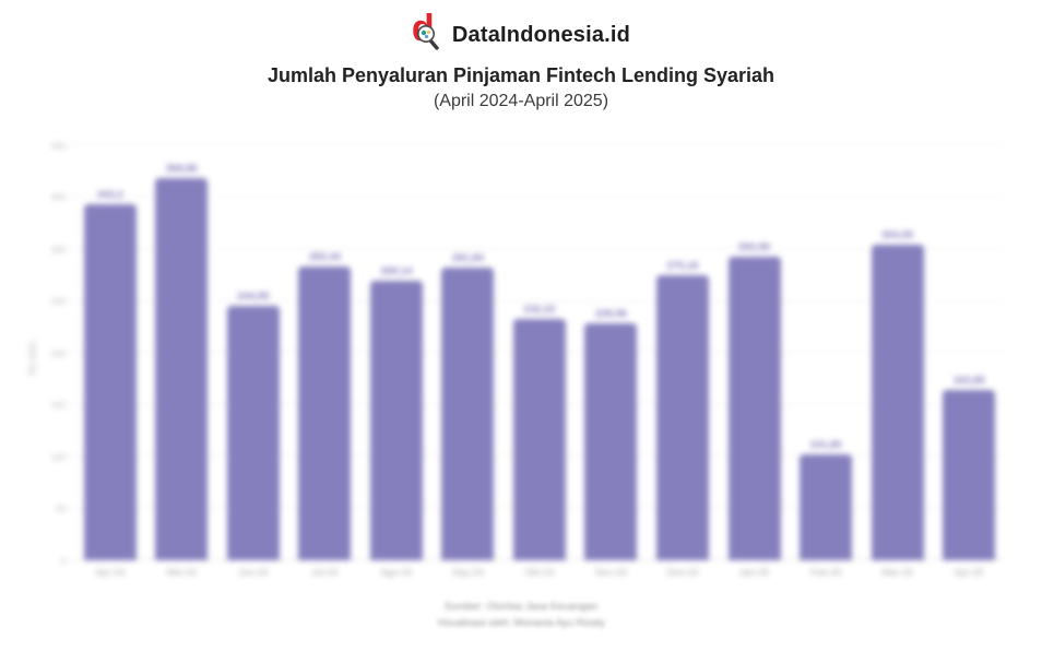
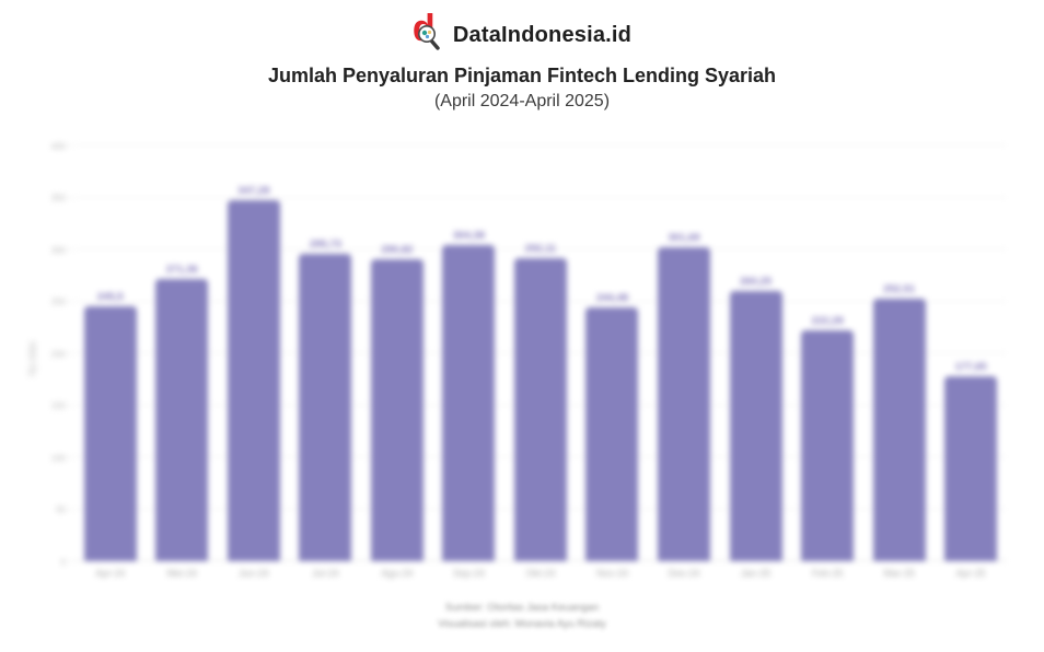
Apr-24: 343,2 -> 245,5
Mei-24: 368,86 -> 271,36
Jun-24: 244,95 -> 347,28
Jul-24: 283,44 -> 295,73
Agu-24: 269,14 -> 290,82
Sep-24: 281,84 -> 304,38
Okt-24: 232,22 -> 292,11
Nov-24: 228,96 -> 244,48
Des-24: 275,16 -> 301,69
Jan-25: 292,90 -> 260,25
Feb-25: 101,80 -> 222,28
Mar-25: 304,55 -> 252,51
Apr-25: 163,85 -> 177,65
